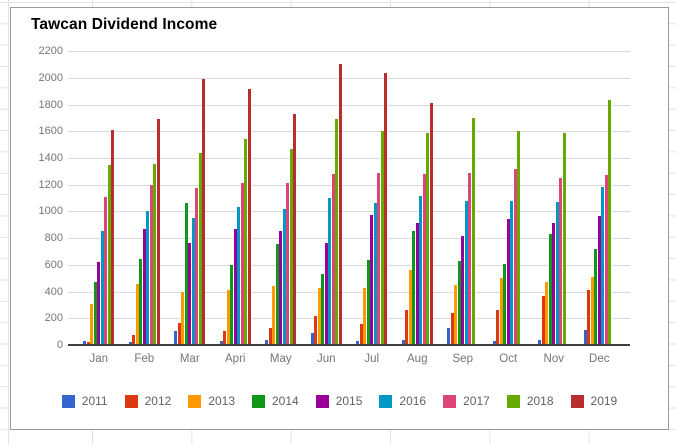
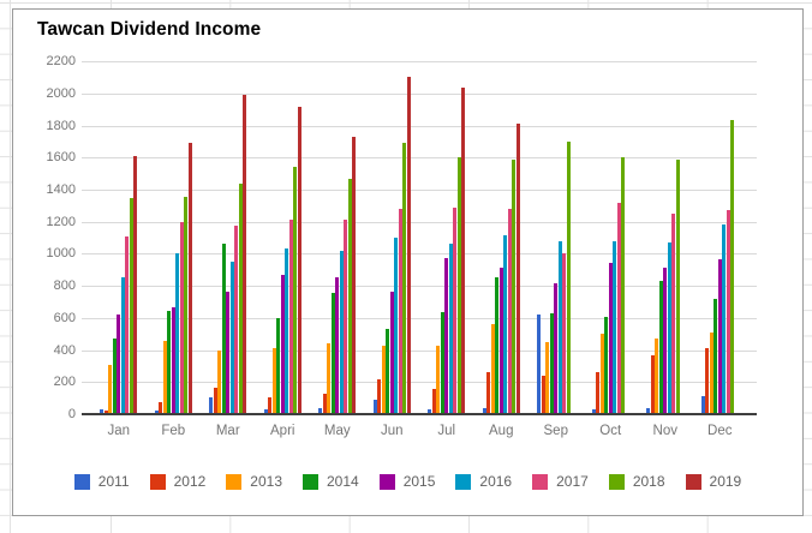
2015/Feb: 870 -> 670
2011/Sep: 120 -> 620
2017/Sep: 1280 -> 1000
